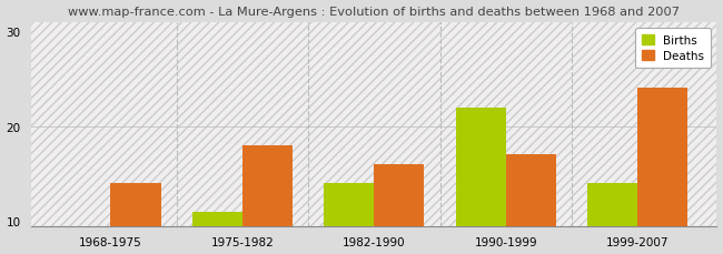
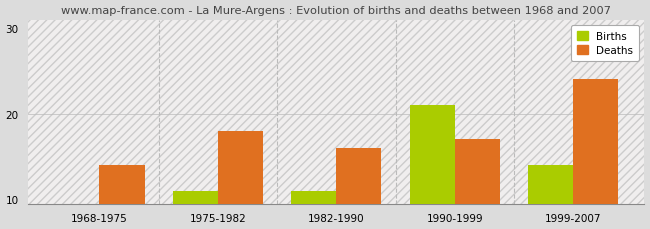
Births/1982-1990: 14 -> 11
Births/1990-1999: 22 -> 21
